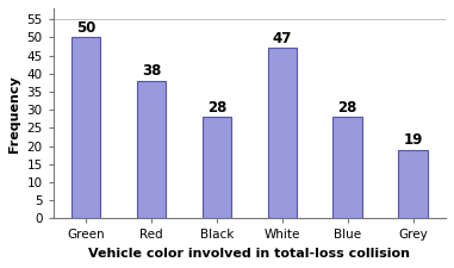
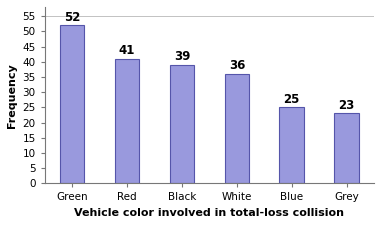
Green: 50 -> 52
Red: 38 -> 41
Black: 28 -> 39
White: 47 -> 36
Blue: 28 -> 25
Grey: 19 -> 23
